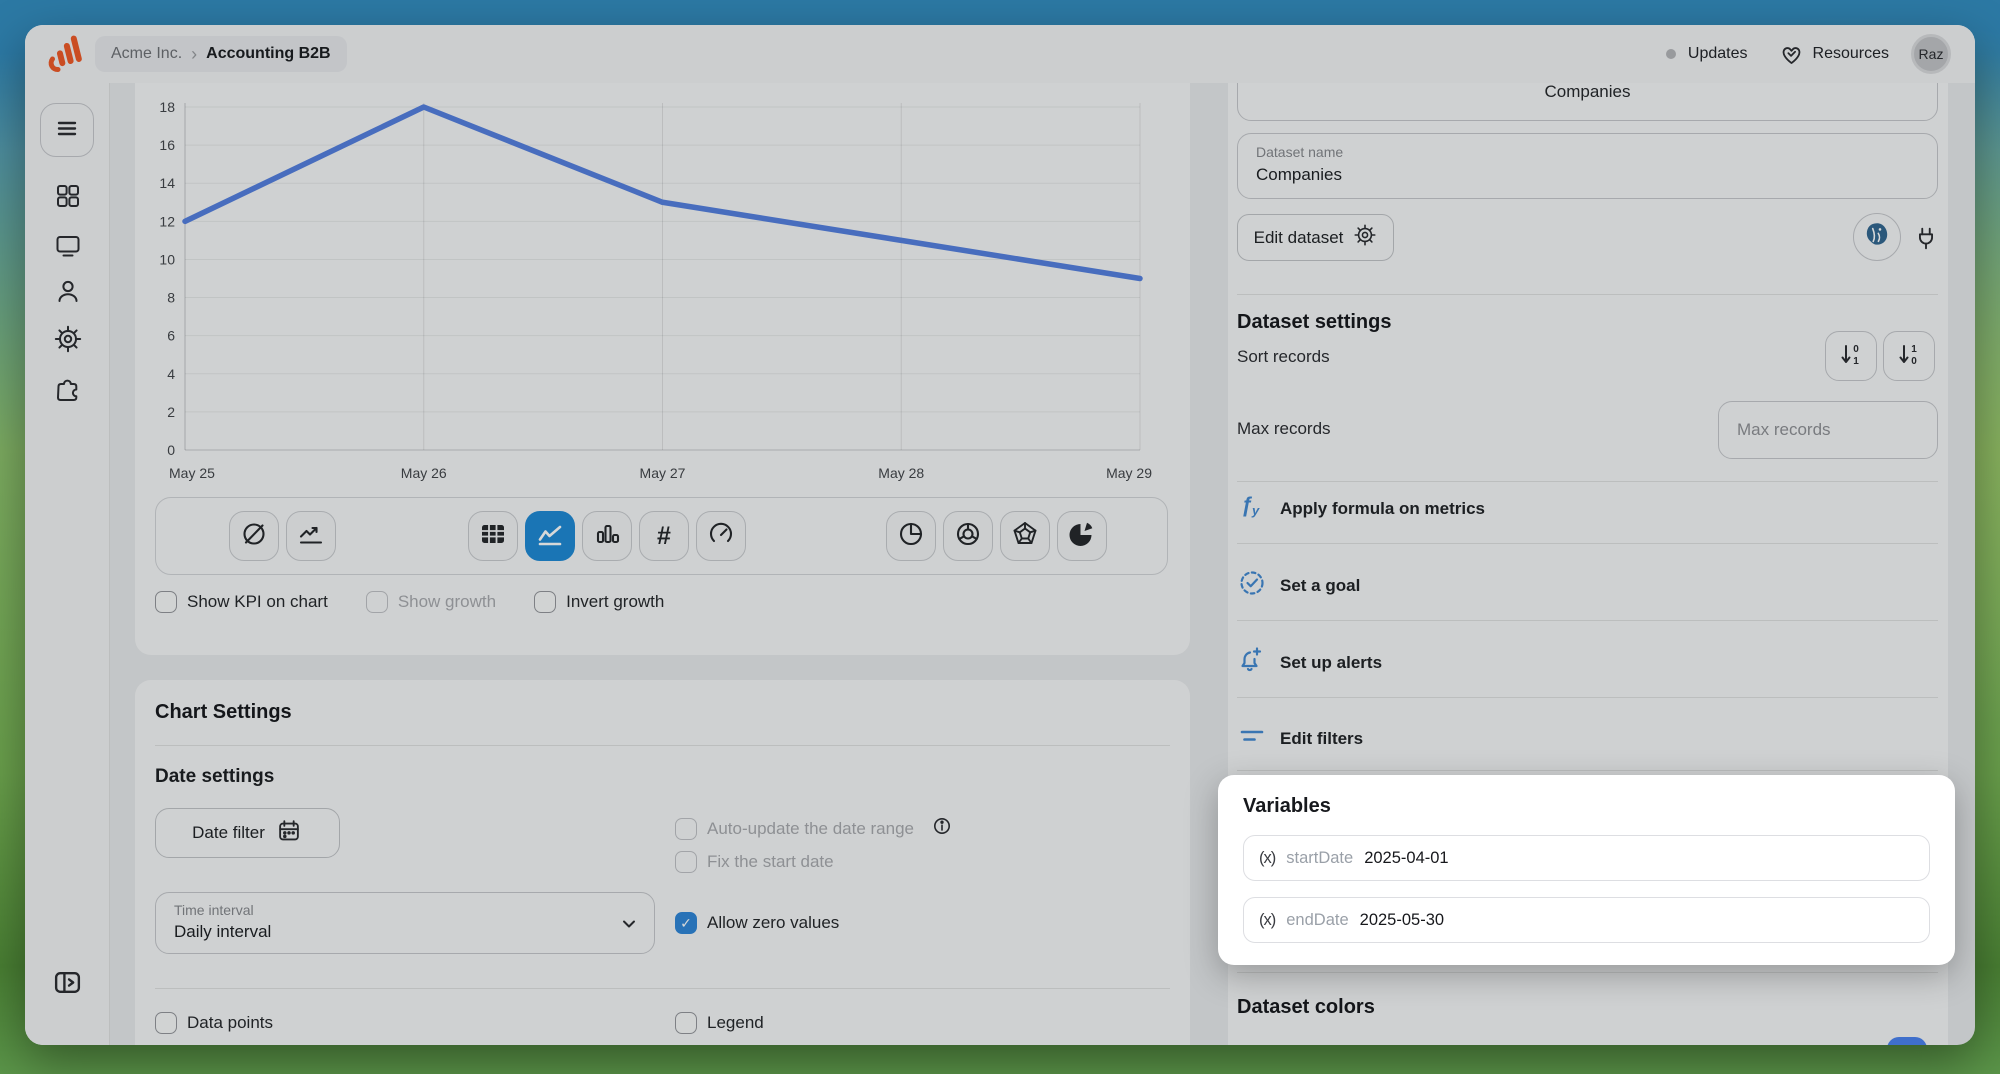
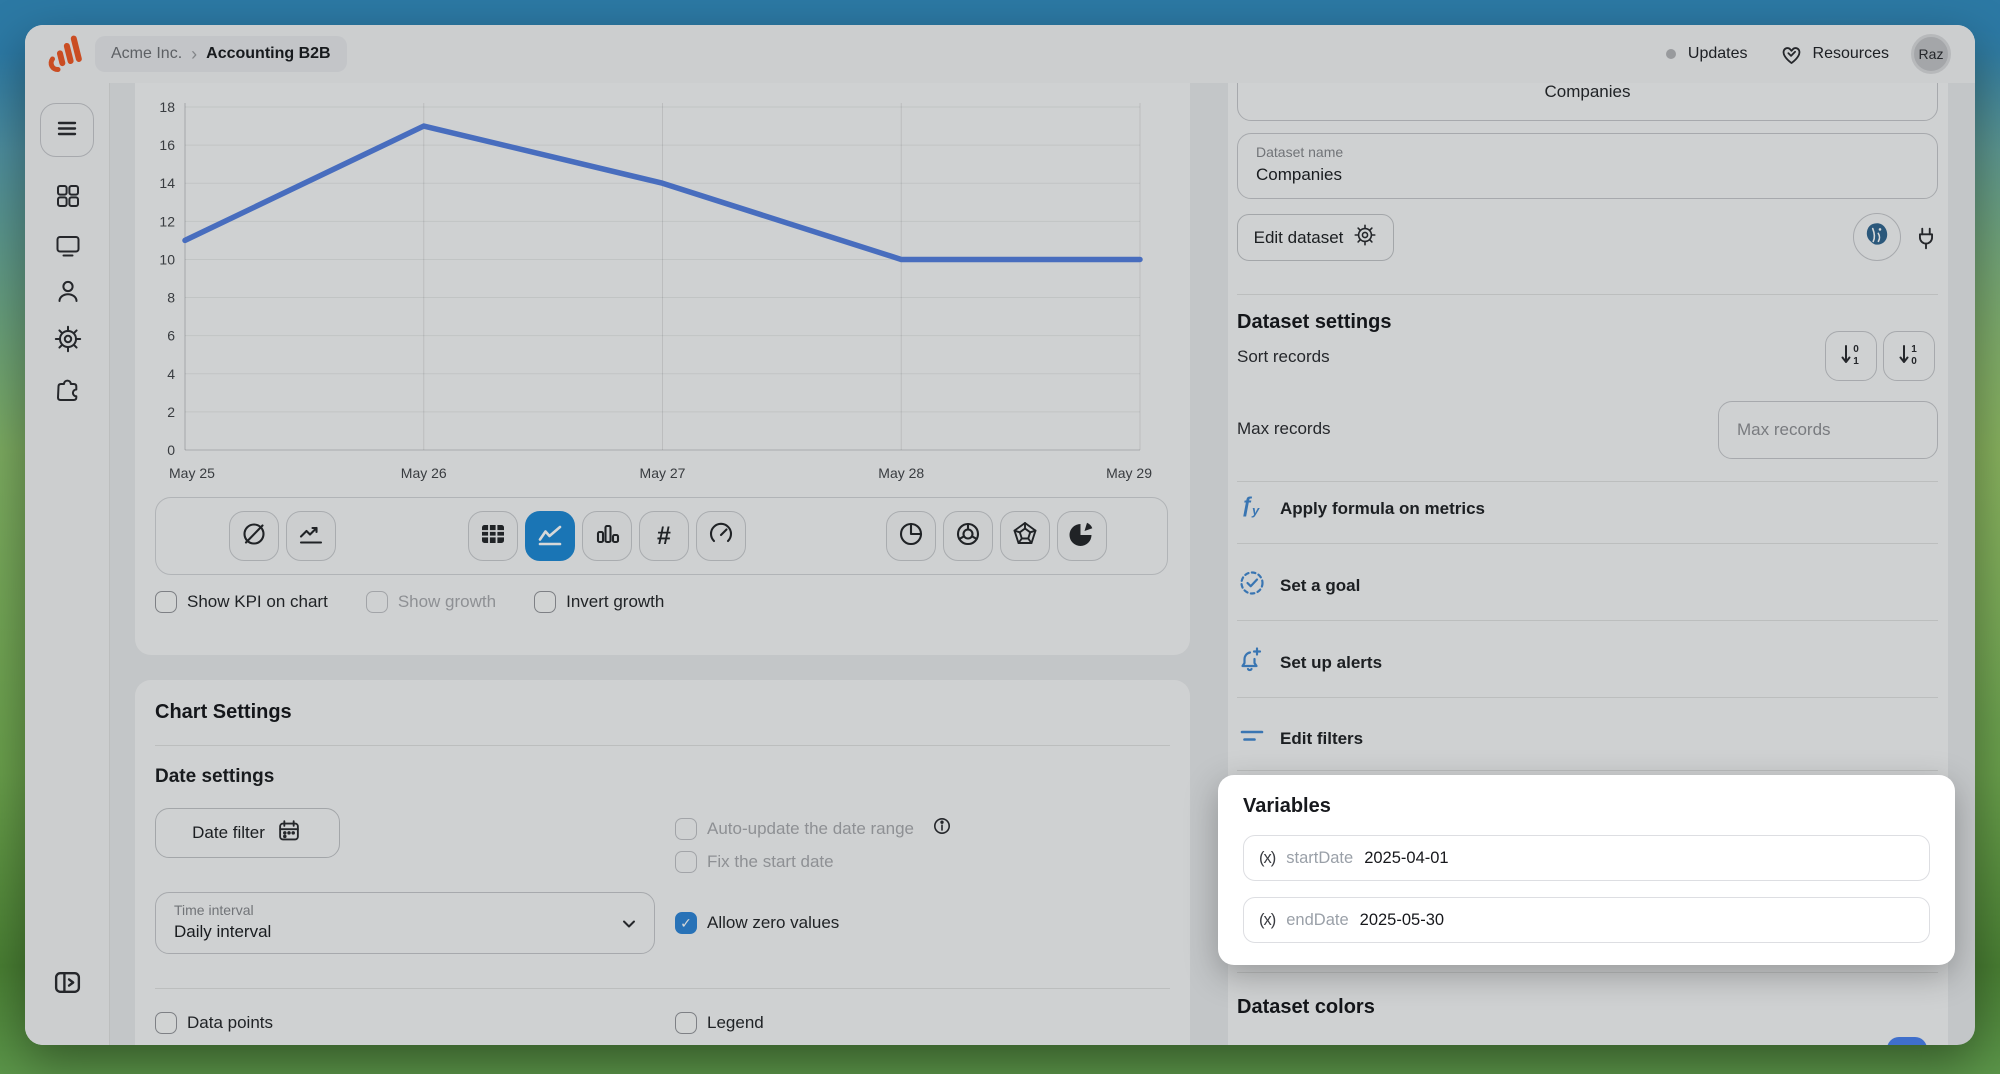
May 25: 12 -> 11
May 26: 18 -> 17
May 27: 13 -> 14
May 28: 11 -> 10
May 29: 9 -> 10
